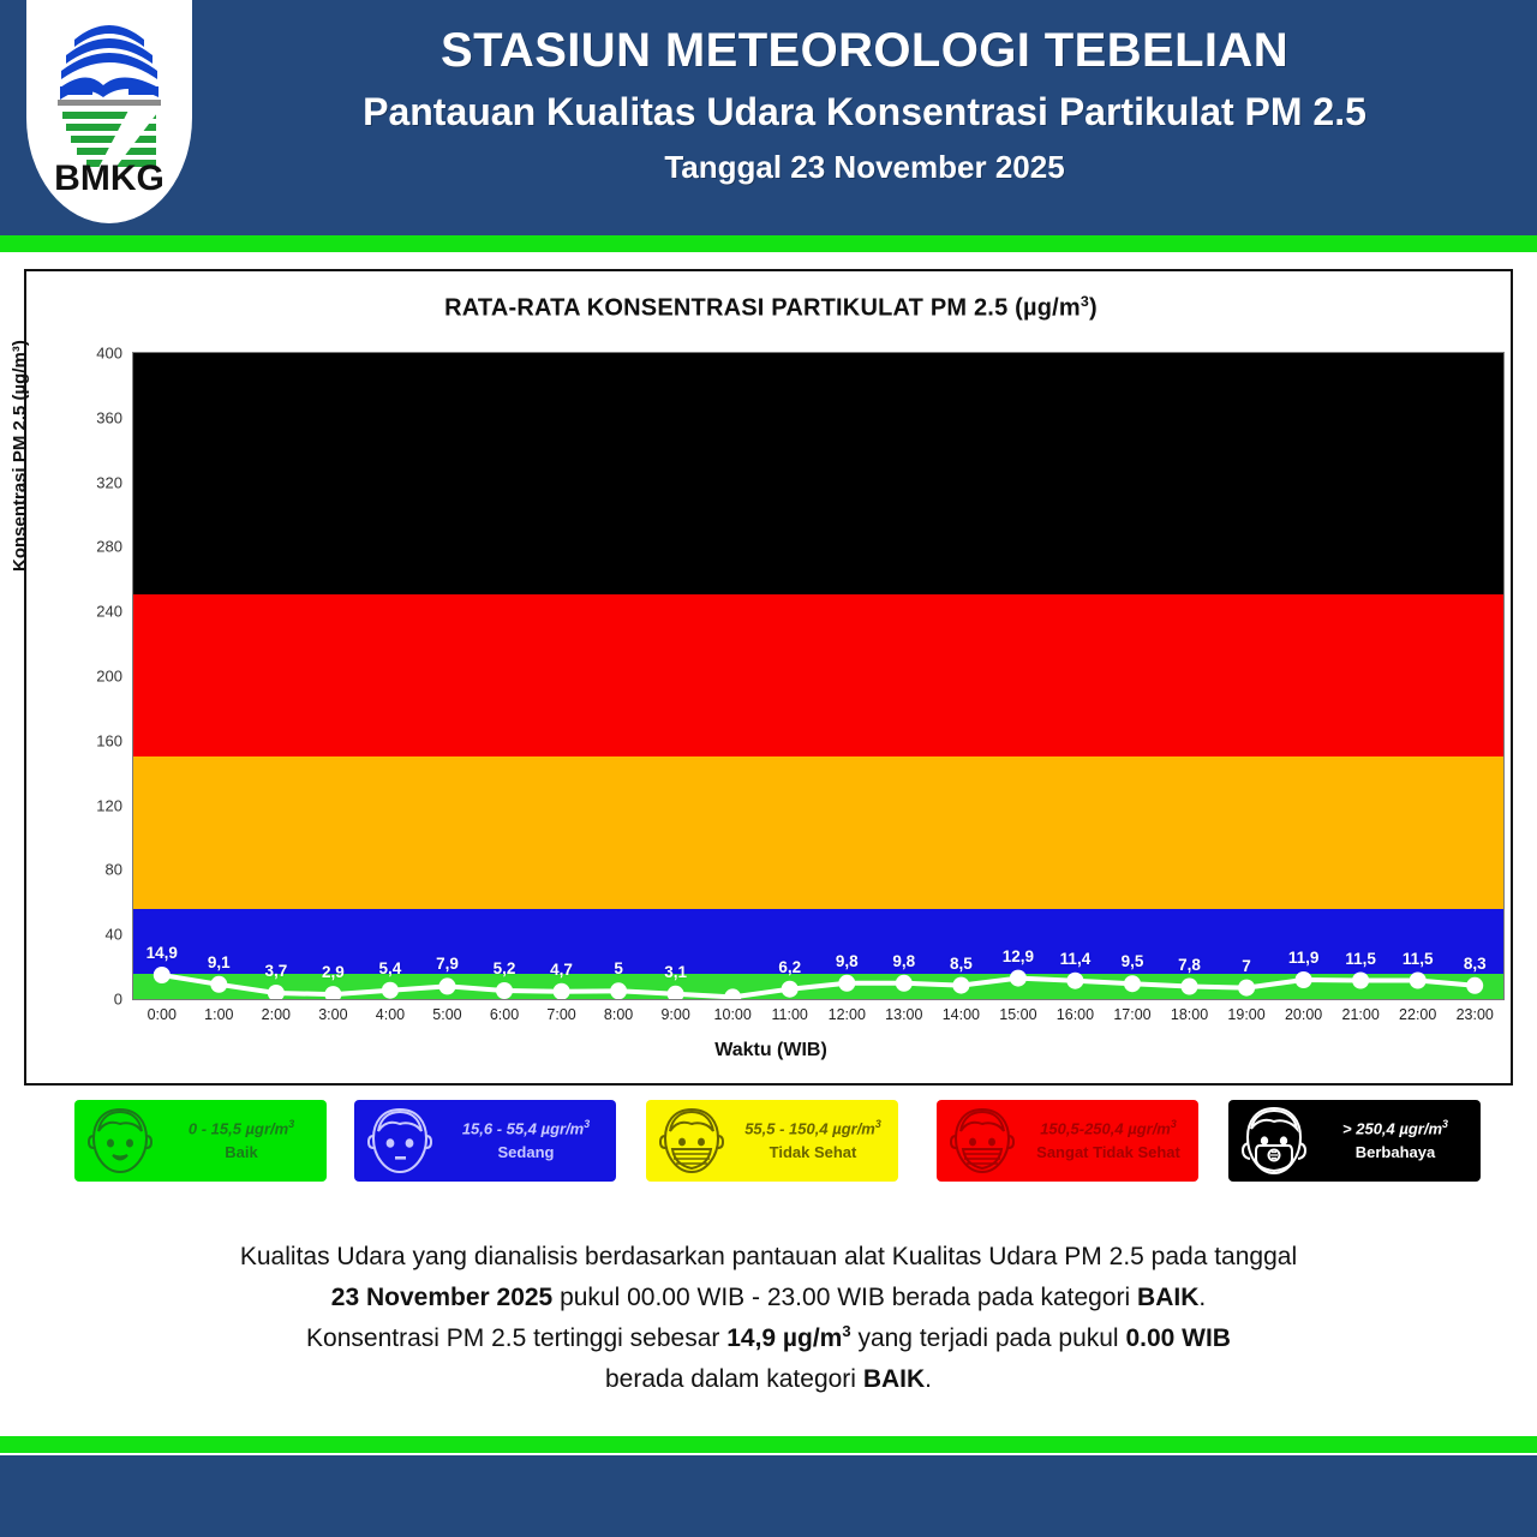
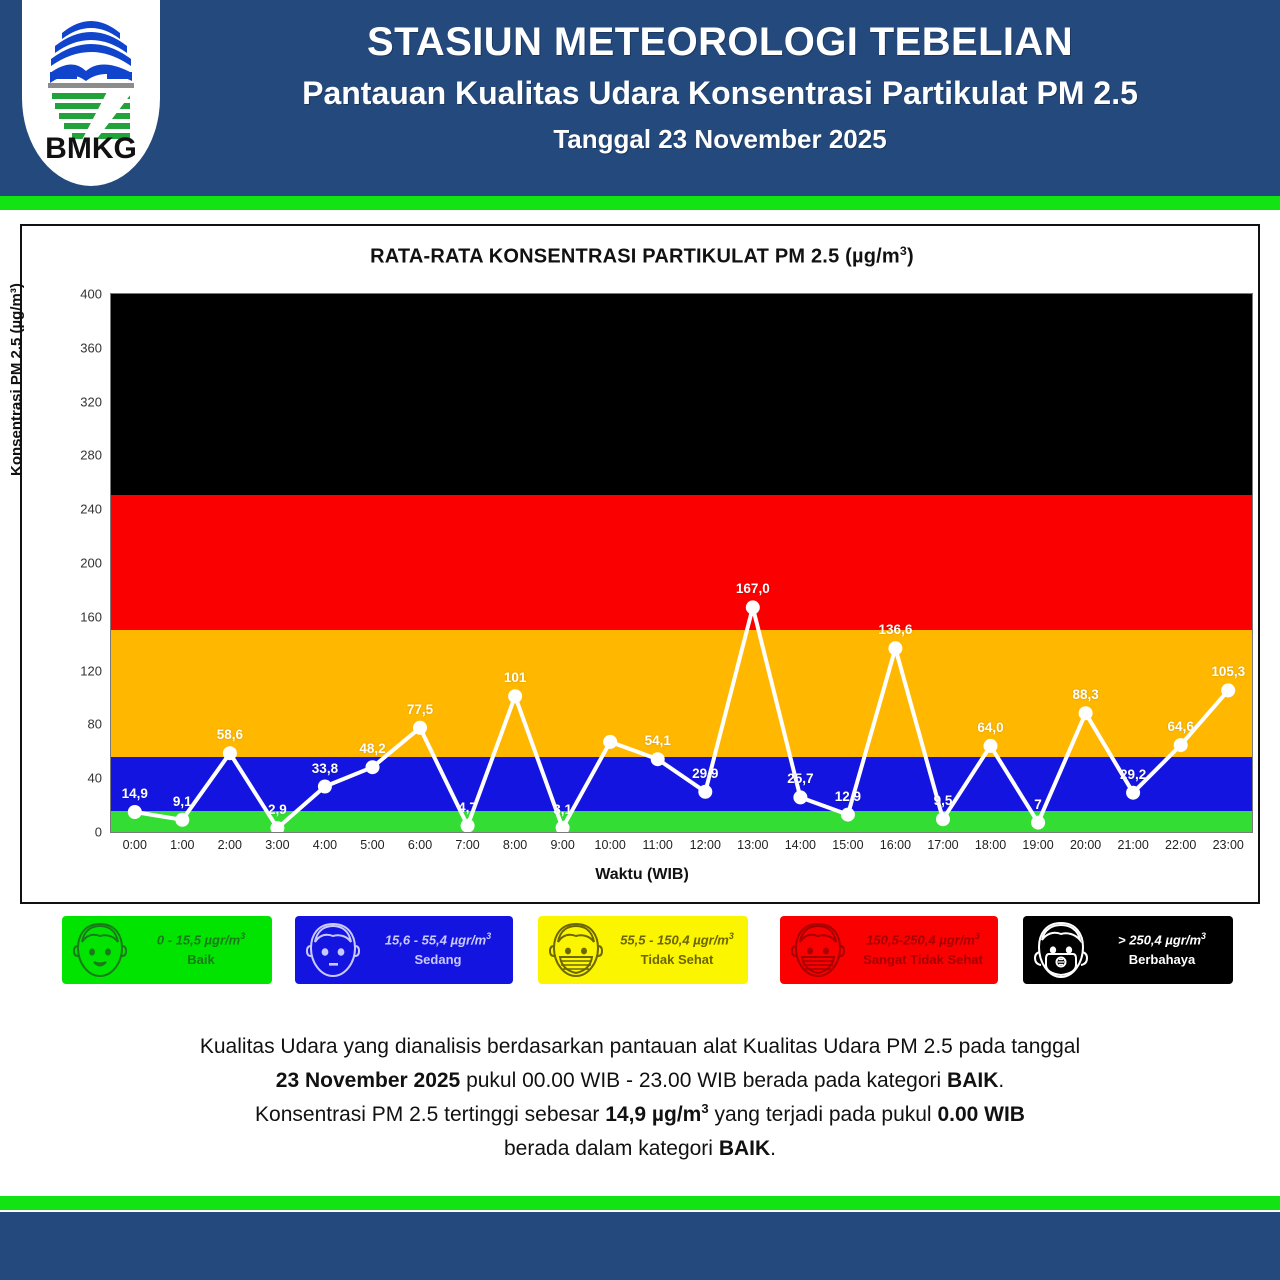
2:00: 3,7 -> 58,6
4:00: 5,4 -> 33,8
5:00: 7,9 -> 48,2
6:00: 5,2 -> 77,5
8:00: 5 -> 101
10:00: 1 -> 67
11:00: 6,2 -> 54,1
12:00: 9,8 -> 29,9
13:00: 9,8 -> 167,0
14:00: 8,5 -> 25,7
16:00: 11,4 -> 136,6
18:00: 7,8 -> 64,0
20:00: 11,9 -> 88,3
21:00: 11,5 -> 29,2
22:00: 11,5 -> 64,6
23:00: 8,3 -> 105,3
